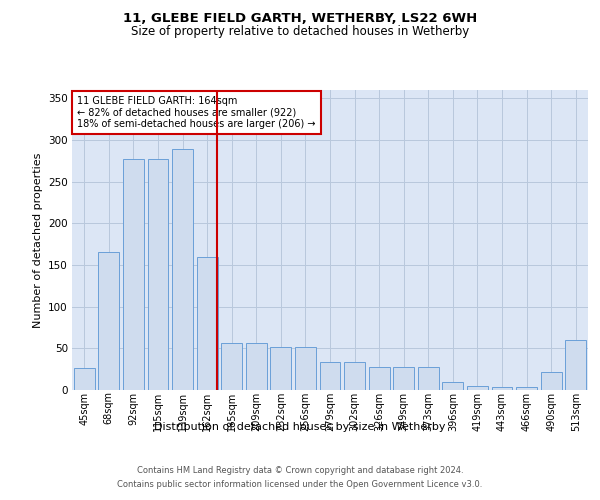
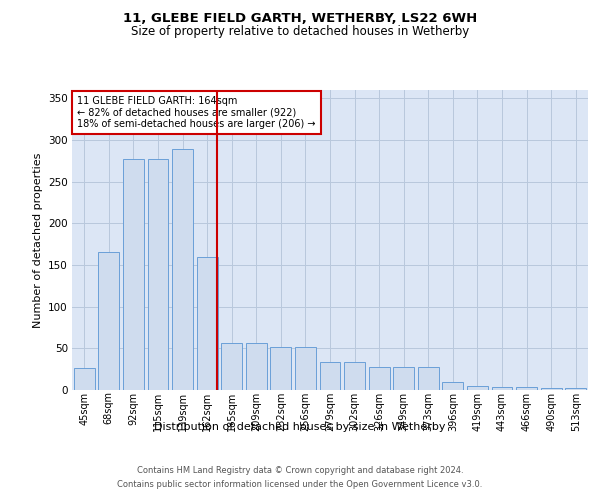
490sqm: 22 -> 3
513sqm: 60 -> 3
